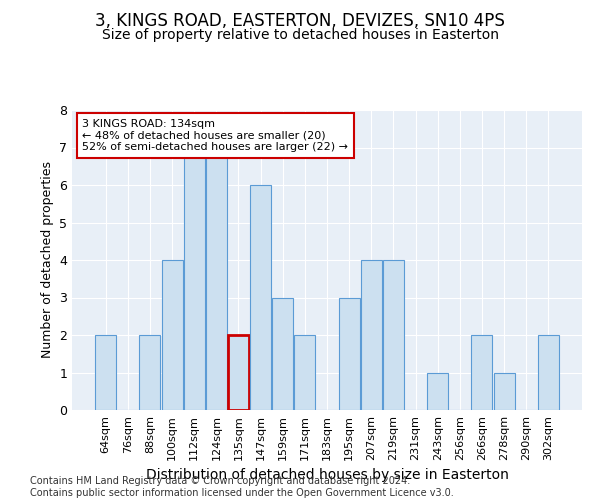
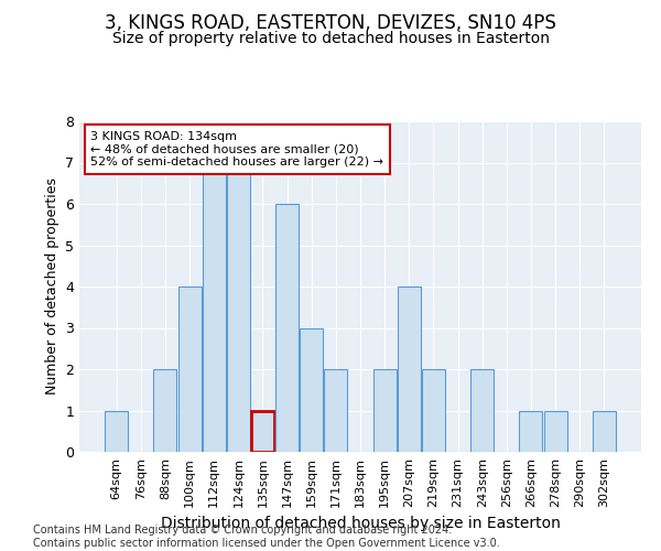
64sqm: 2 -> 1
135sqm: 2 -> 1
195sqm: 3 -> 2
219sqm: 4 -> 2
243sqm: 1 -> 2
266sqm: 2 -> 1
302sqm: 2 -> 1
